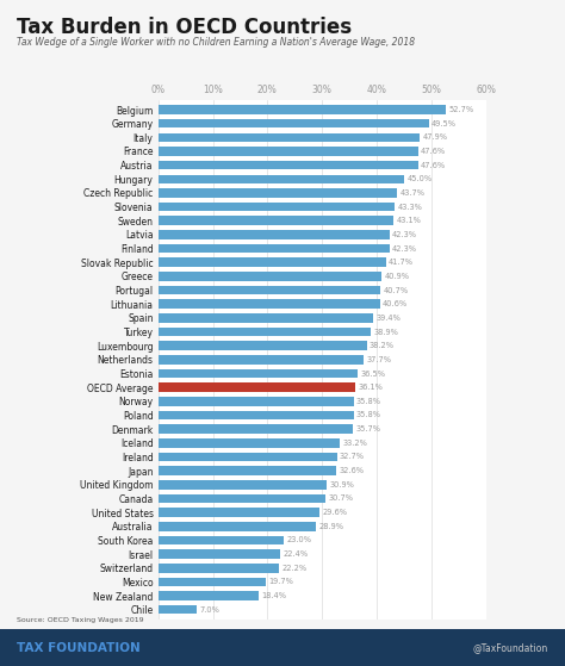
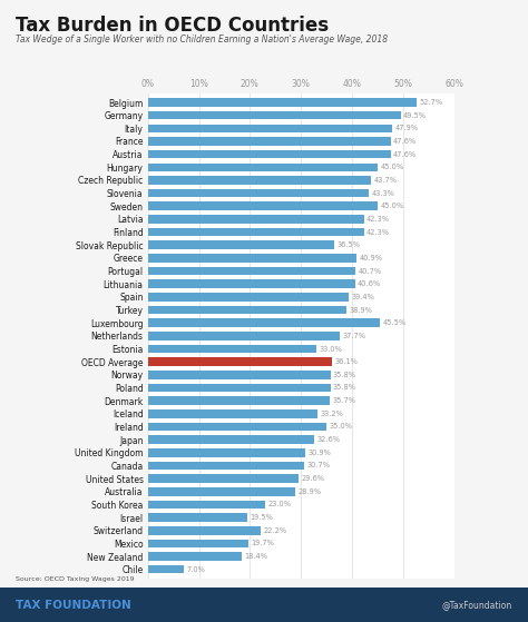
Sweden: 43.1% -> 45.0%
Slovak Republic: 41.7% -> 36.5%
Luxembourg: 38.2% -> 45.5%
Estonia: 36.5% -> 33.0%
Ireland: 32.7% -> 35.0%
Israel: 22.4% -> 19.5%
